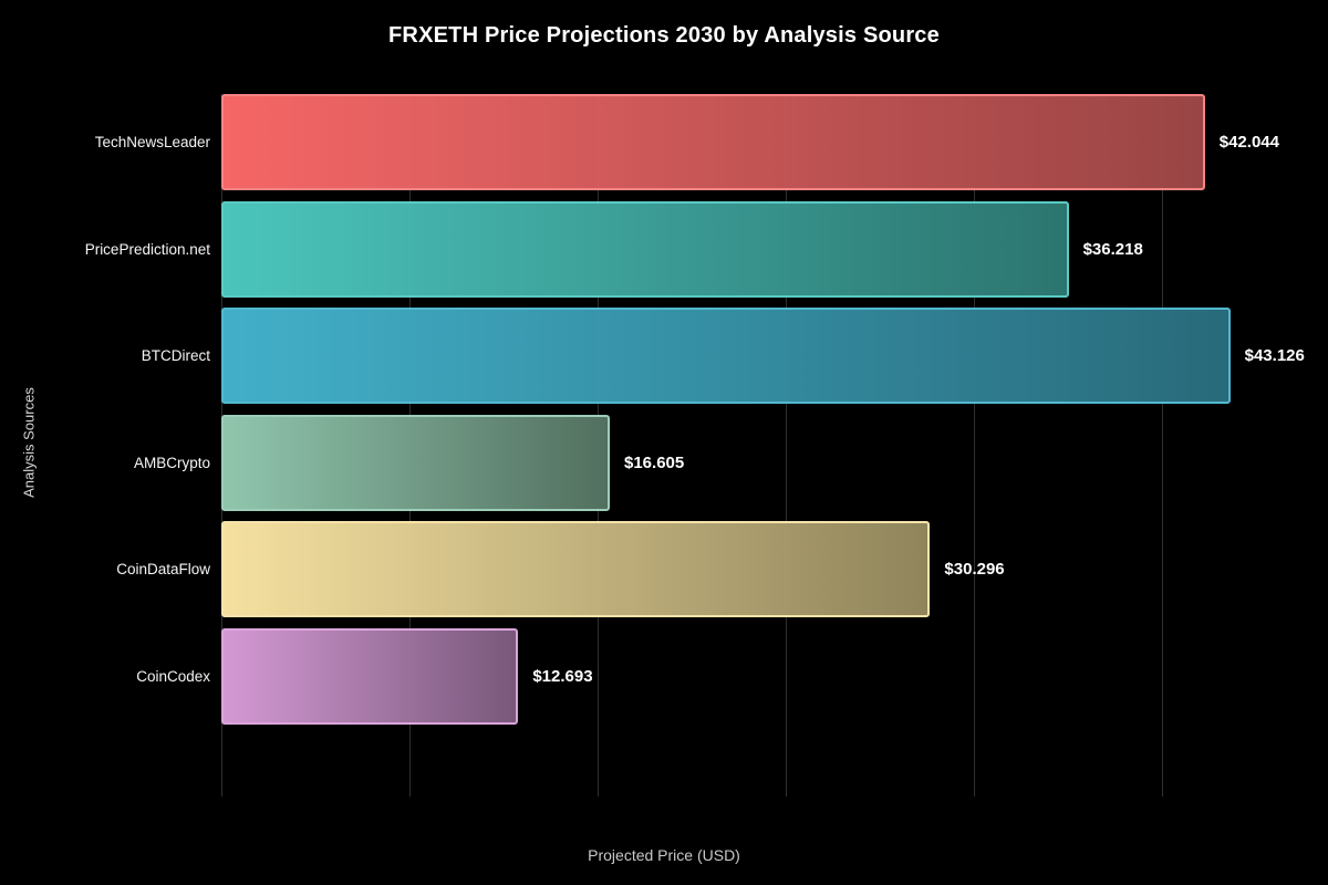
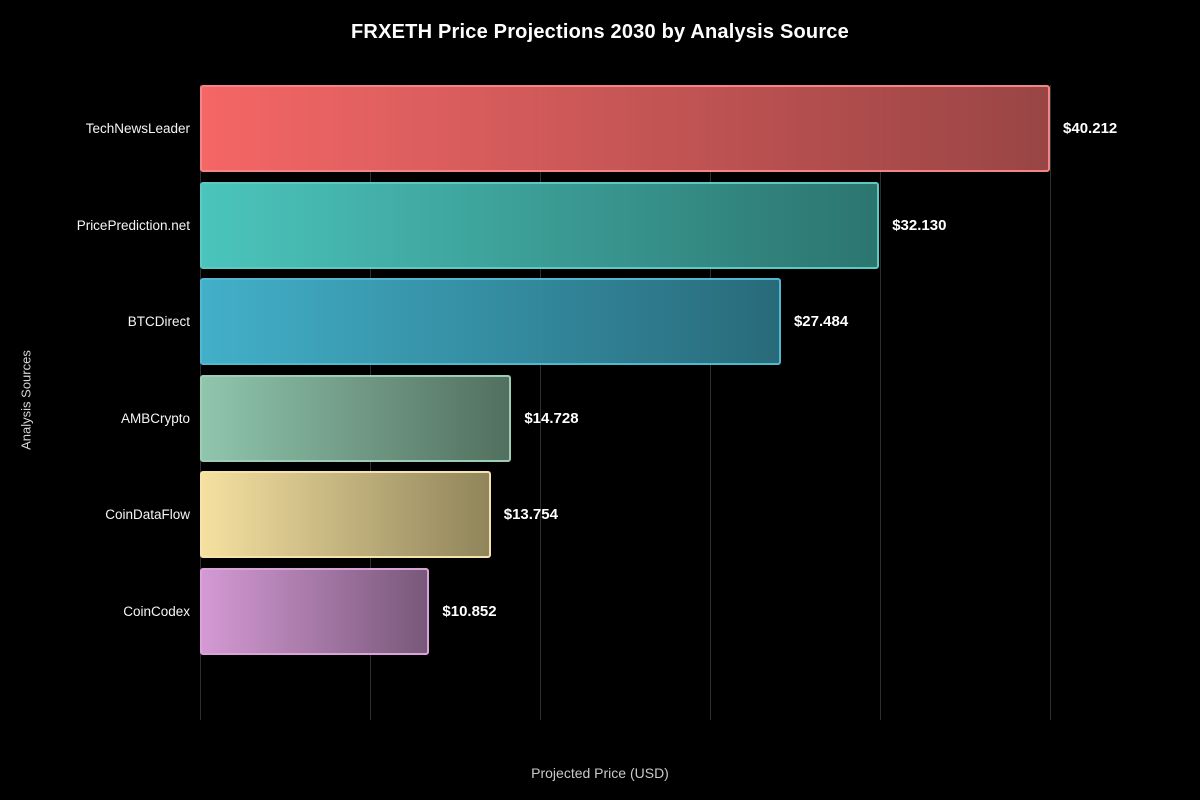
TechNewsLeader: $42.044 -> $40.212
PricePrediction.net: $36.218 -> $32.130
BTCDirect: $43.126 -> $27.484
AMBCrypto: $16.605 -> $14.728
CoinDataFlow: $30.296 -> $13.754
CoinCodex: $12.693 -> $10.852
